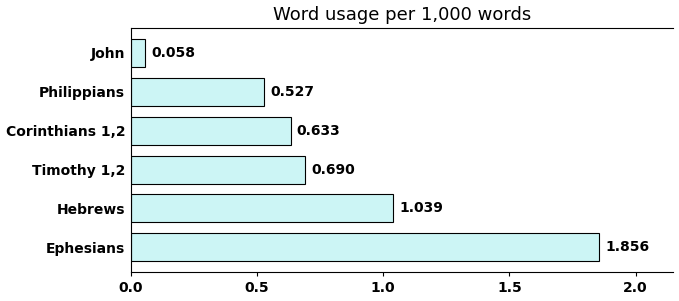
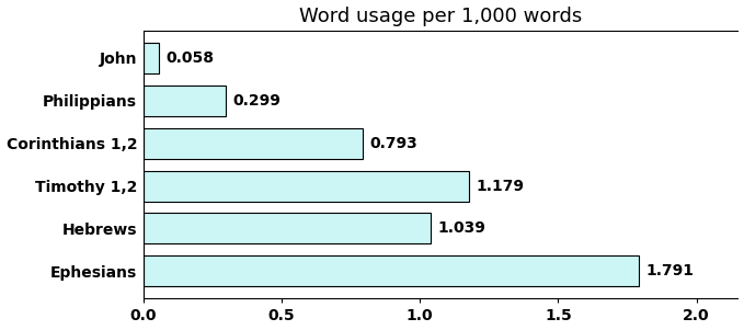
Philippians: 0.527 -> 0.299
Corinthians 1,2: 0.633 -> 0.793
Timothy 1,2: 0.690 -> 1.179
Ephesians: 1.856 -> 1.791
